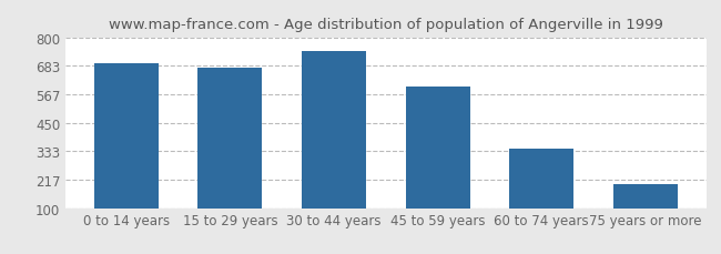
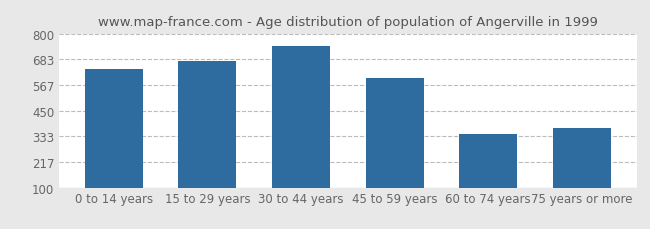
0 to 14 years: 693 -> 640
75 years or more: 197 -> 370
